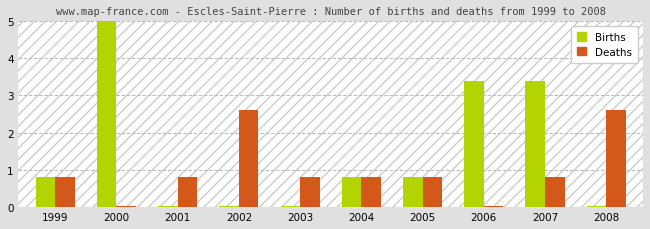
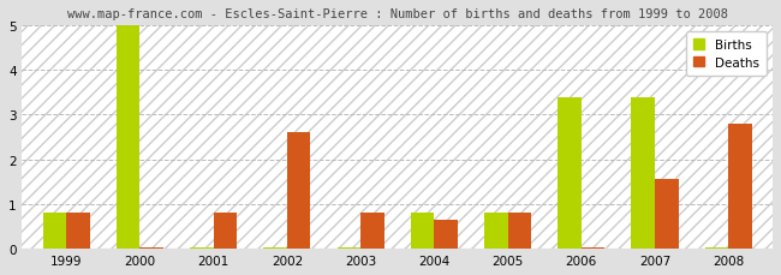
Deaths/2004: 0.80 -> 0.65
Deaths/2007: 0.80 -> 1.55
Deaths/2008: 2.60 -> 2.80
